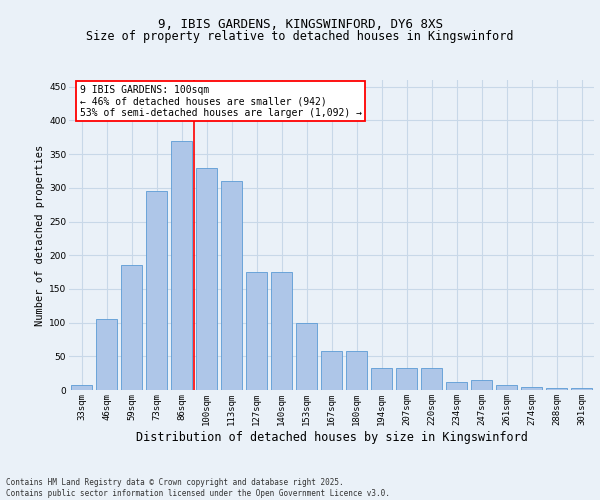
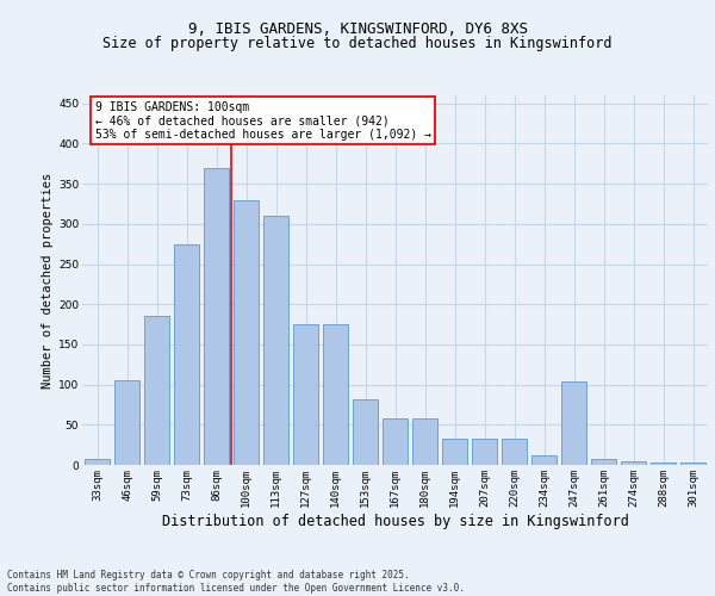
73sqm: 295 -> 274
153sqm: 100 -> 82
247sqm: 15 -> 104
